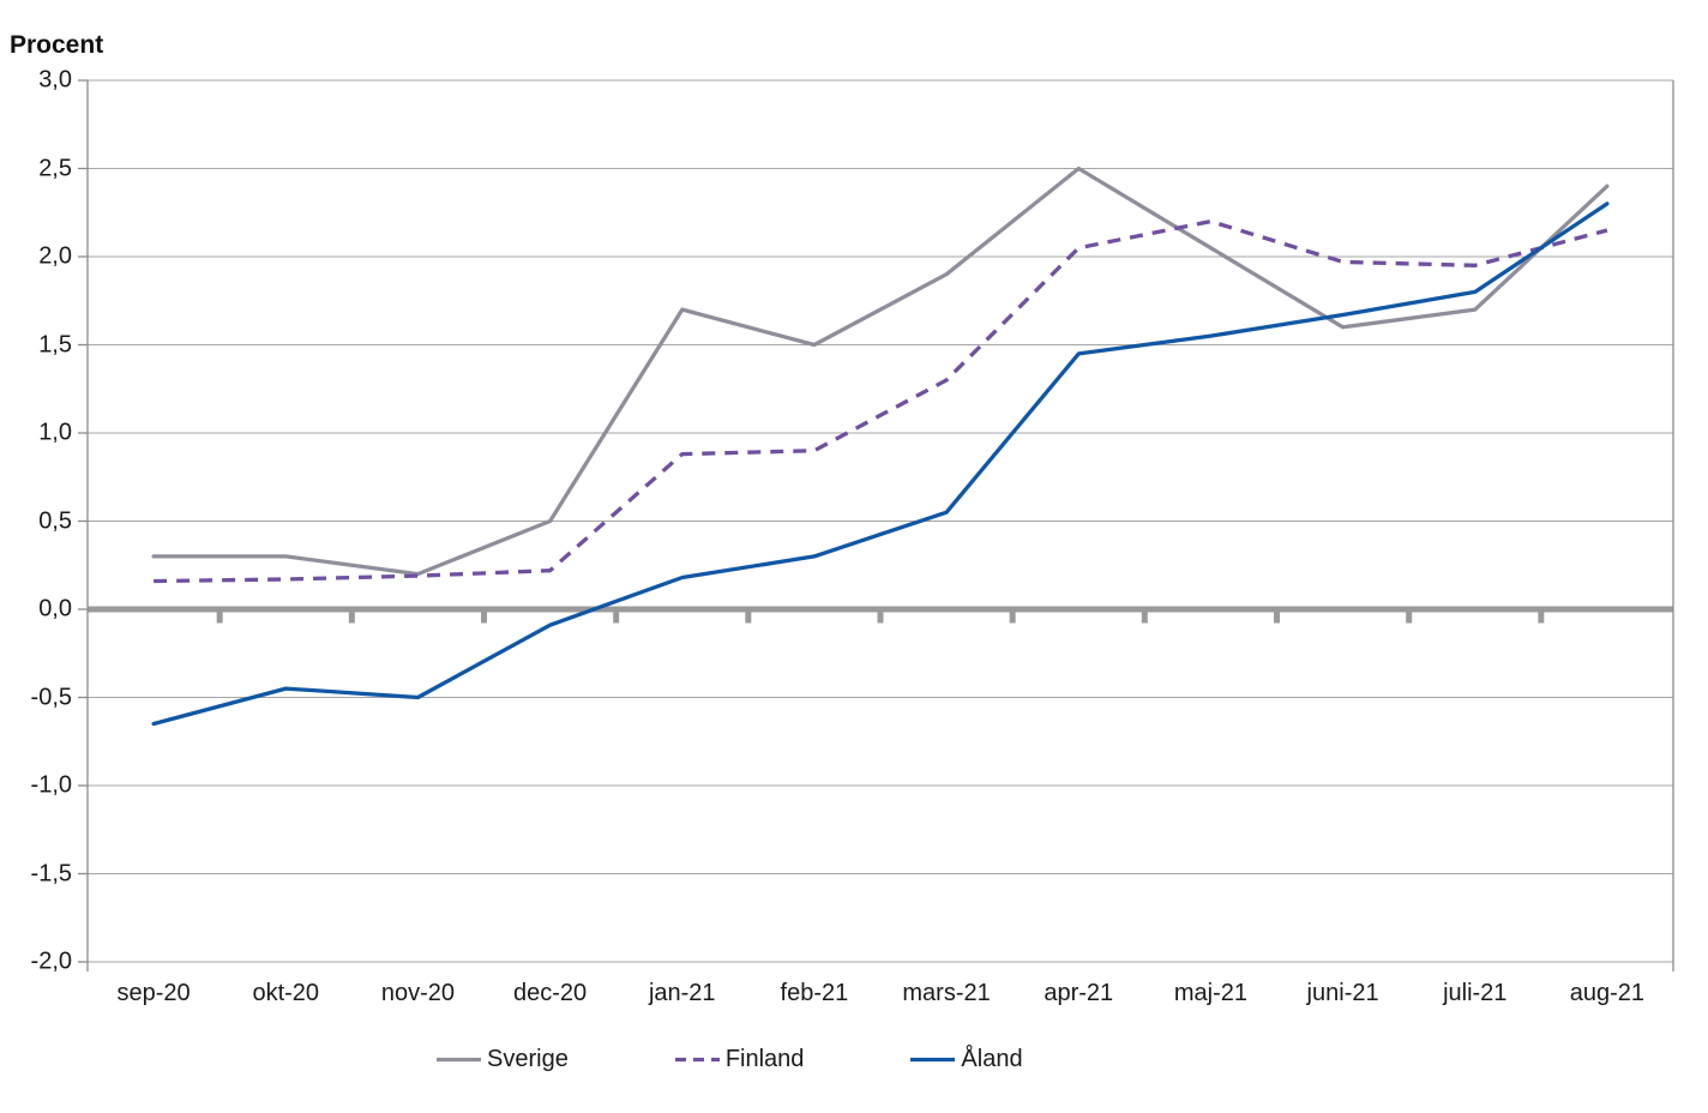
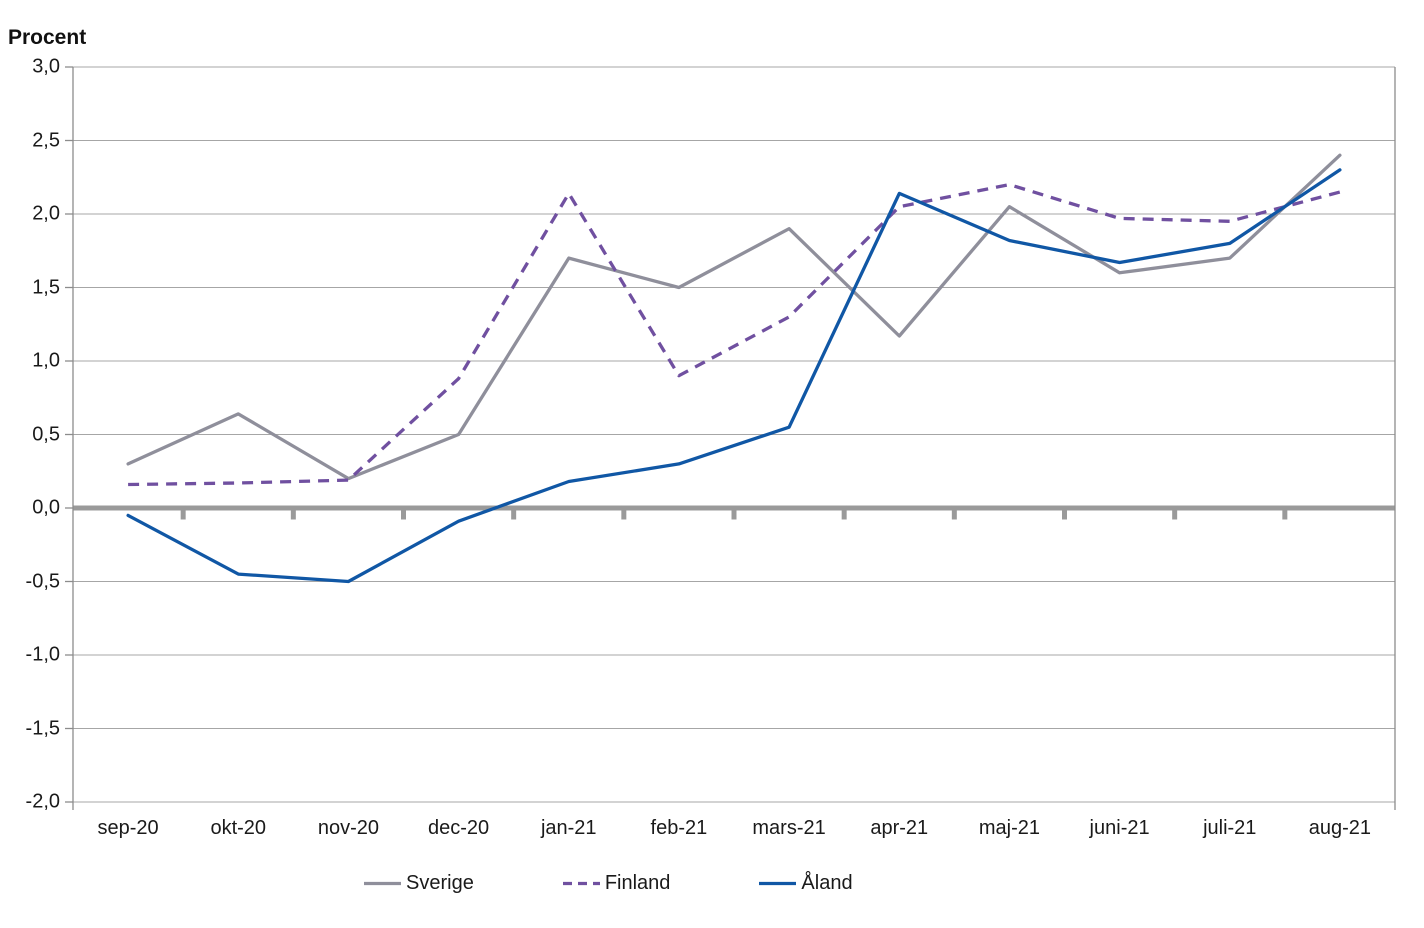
Åland/sep-20: -0,65 -> -0,05
Sverige/okt-20: 0,30 -> 0,64
Finland/dec-20: 0,22 -> 0,88
Finland/jan-21: 0,88 -> 2,14
Sverige/apr-21: 2,50 -> 1,17
Åland/apr-21: 1,45 -> 2,14
Åland/maj-21: 1,55 -> 1,82
